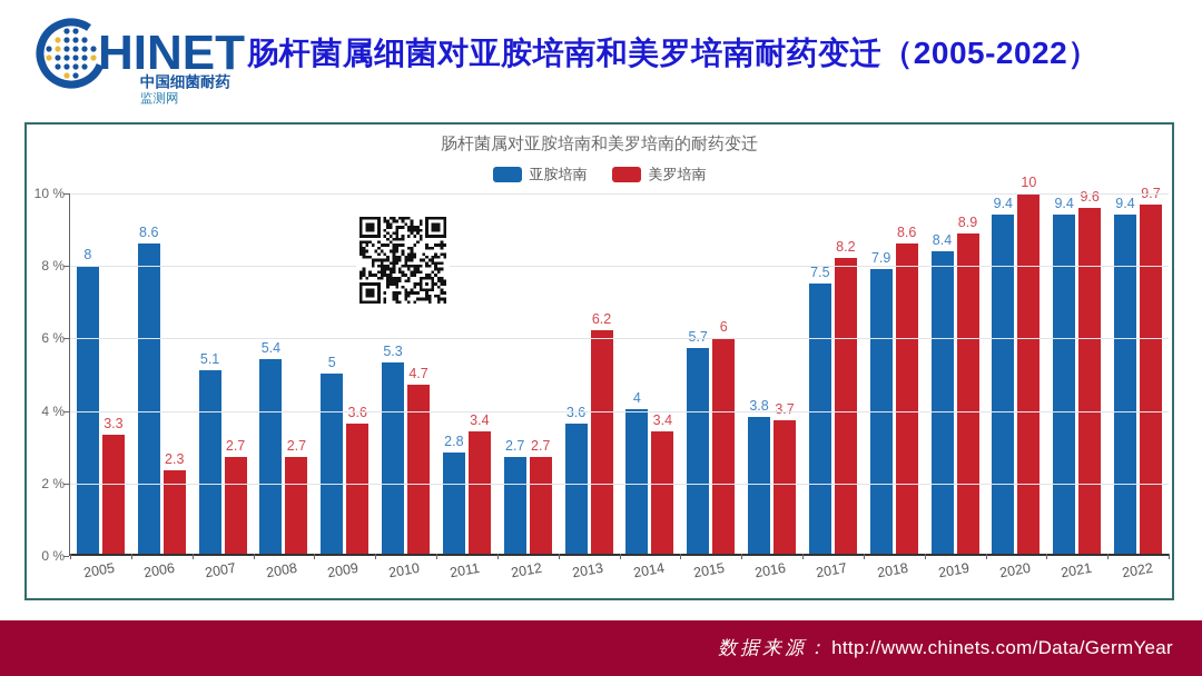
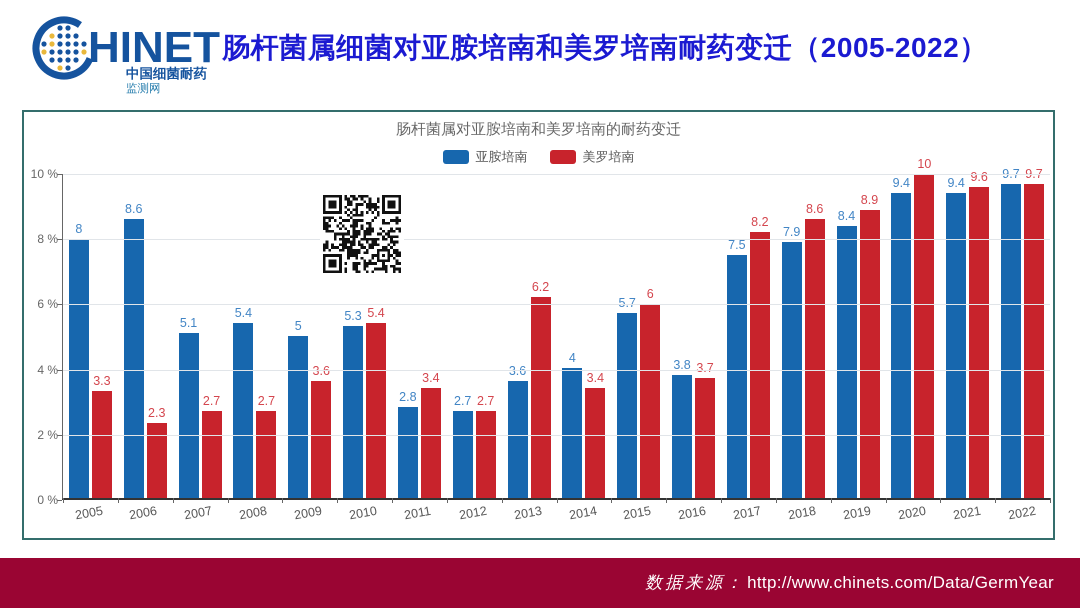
美罗培南/2010: 4.7 -> 5.4
亚胺培南/2022: 9.4 -> 9.7
